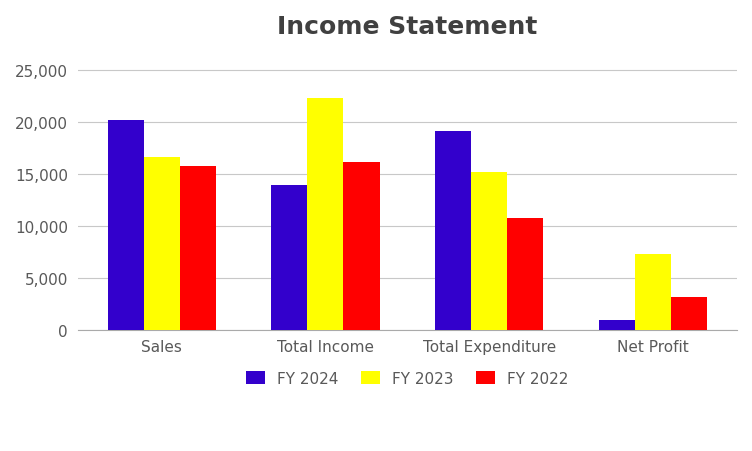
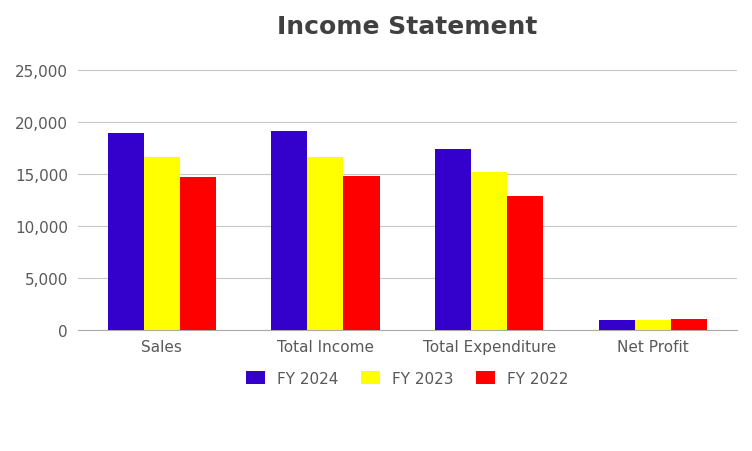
FY 2024/Sales: 20,200 -> 19,000
FY 2022/Sales: 15,800 -> 14,700
FY 2024/Total Income: 13,900 -> 19,200
FY 2023/Total Income: 22,300 -> 16,600
FY 2022/Total Income: 16,200 -> 14,800
FY 2024/Total Expenditure: 19,200 -> 17,400
FY 2022/Total Expenditure: 10,800 -> 12,900
FY 2023/Net Profit: 7,300 -> 900
FY 2022/Net Profit: 3,100 -> 1,000
